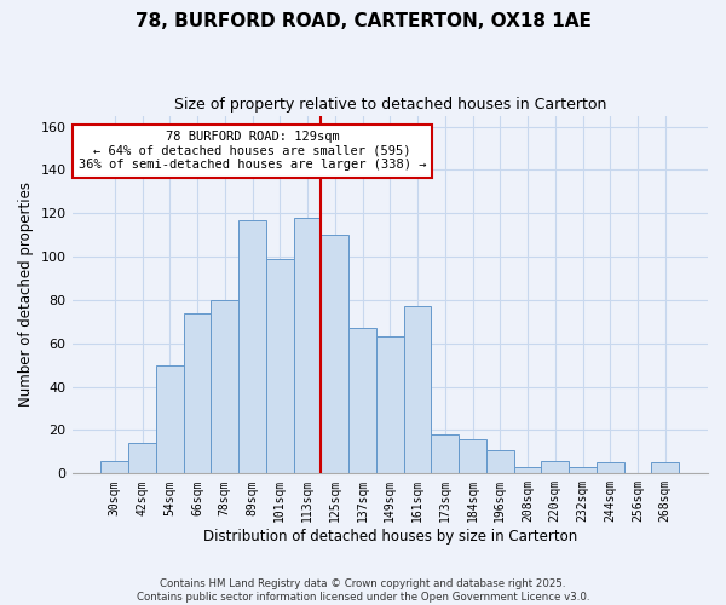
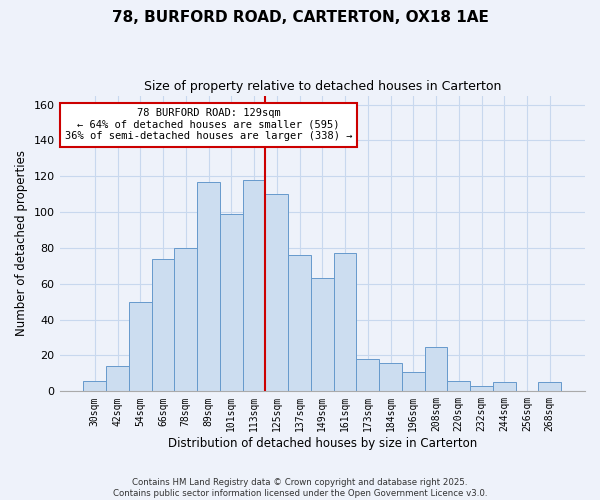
137sqm: 67 -> 76
208sqm: 3 -> 25
